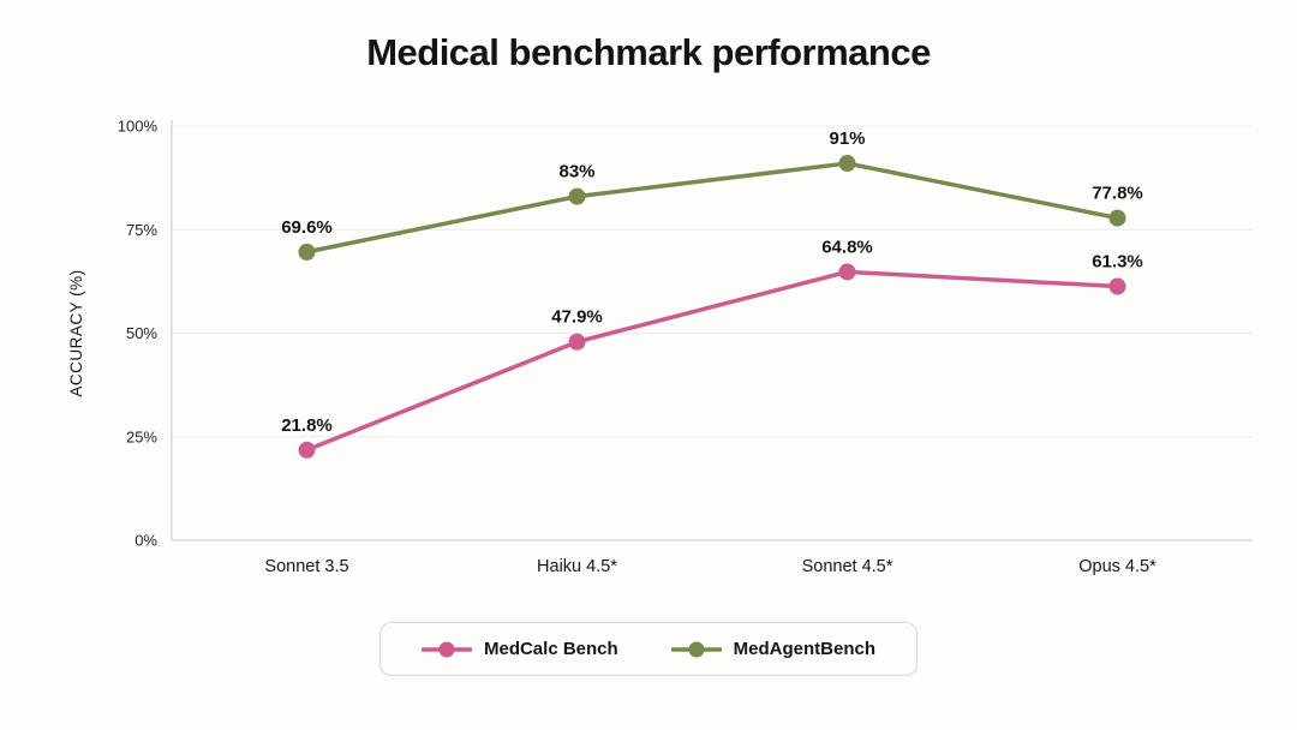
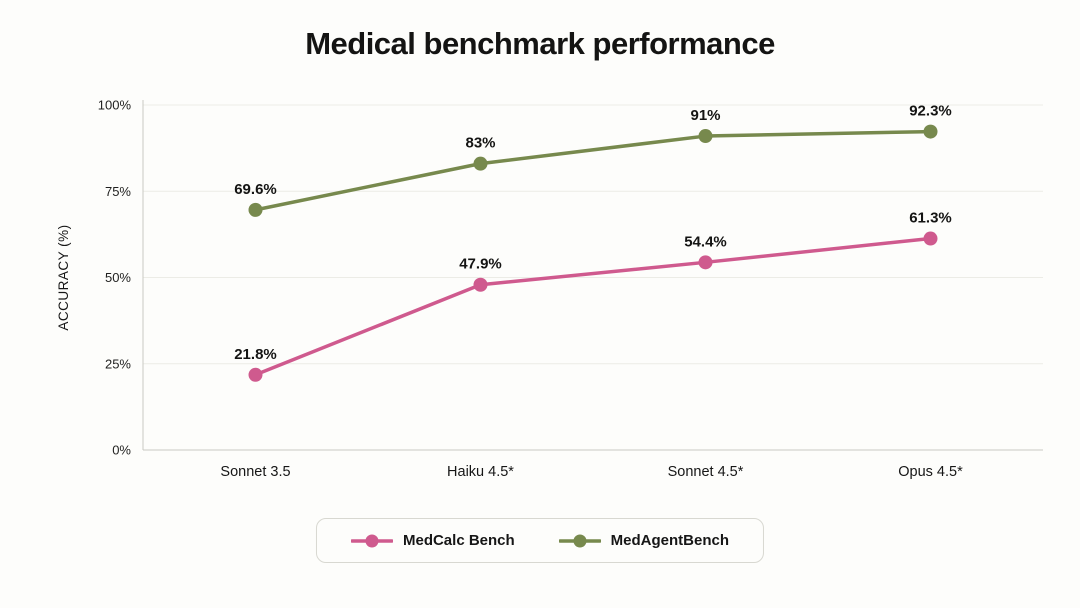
MedCalc Bench/Sonnet 4.5*: 64.8% -> 54.4%
MedAgentBench/Opus 4.5*: 77.8% -> 92.3%
